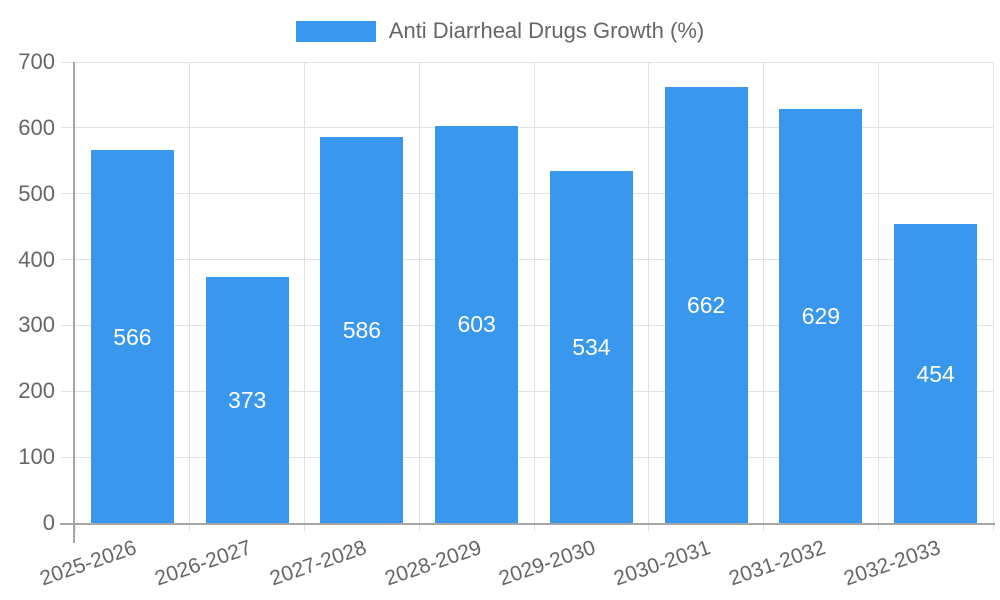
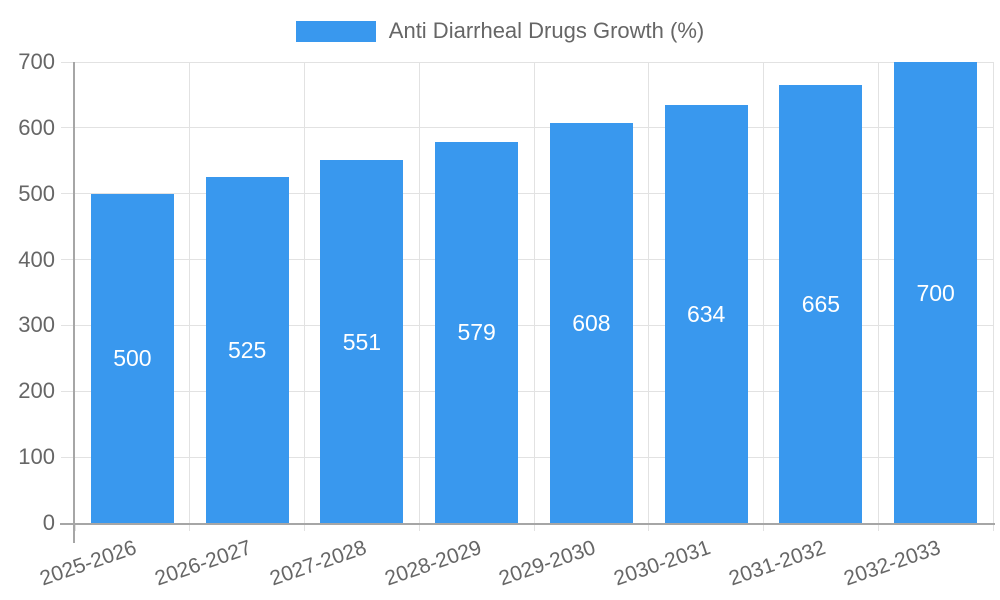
2025-2026: 566 -> 500
2026-2027: 373 -> 525
2027-2028: 586 -> 551
2028-2029: 603 -> 579
2029-2030: 534 -> 608
2030-2031: 662 -> 634
2031-2032: 629 -> 665
2032-2033: 454 -> 700
